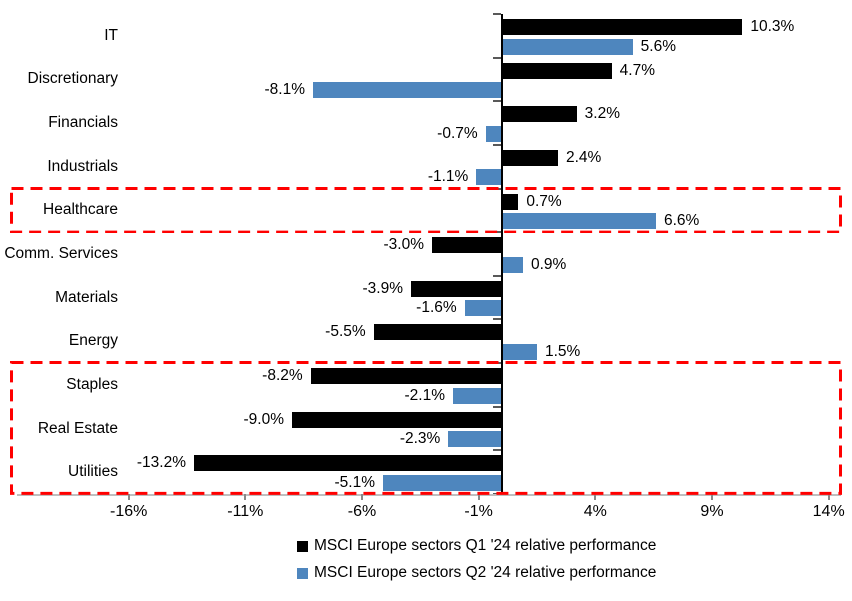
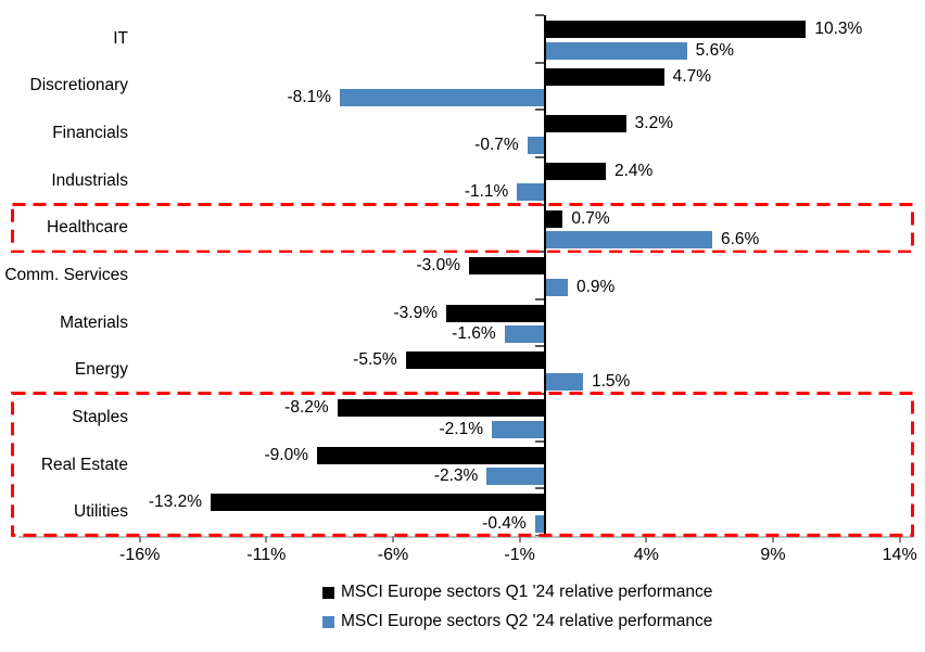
MSCI Europe sectors Q2 '24 relative performance/Utilities: -5.1% -> -0.4%
